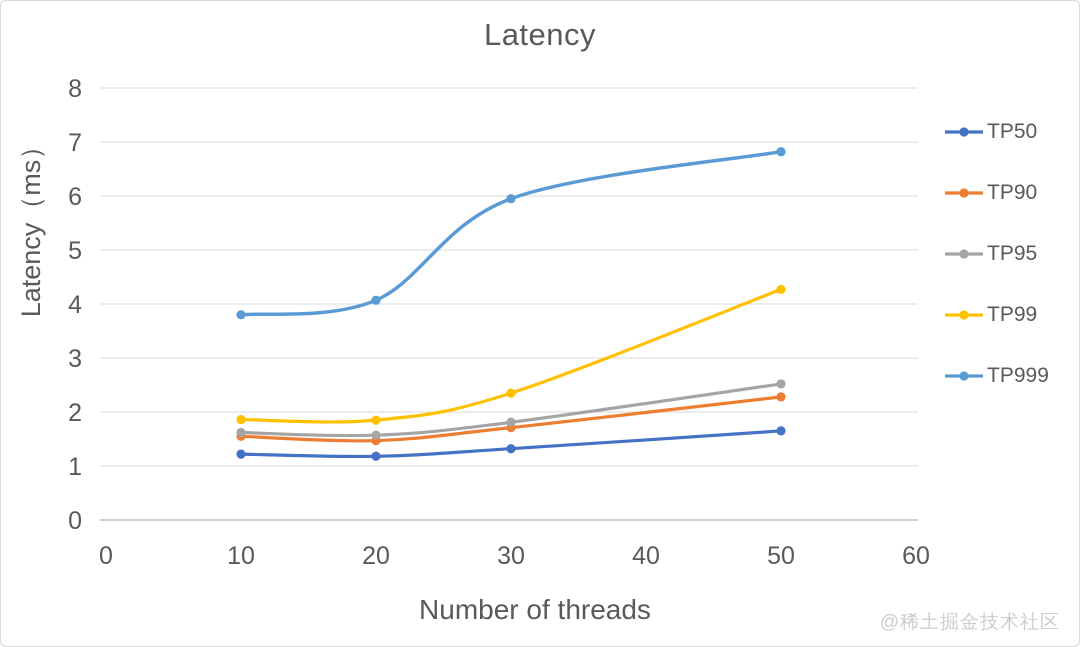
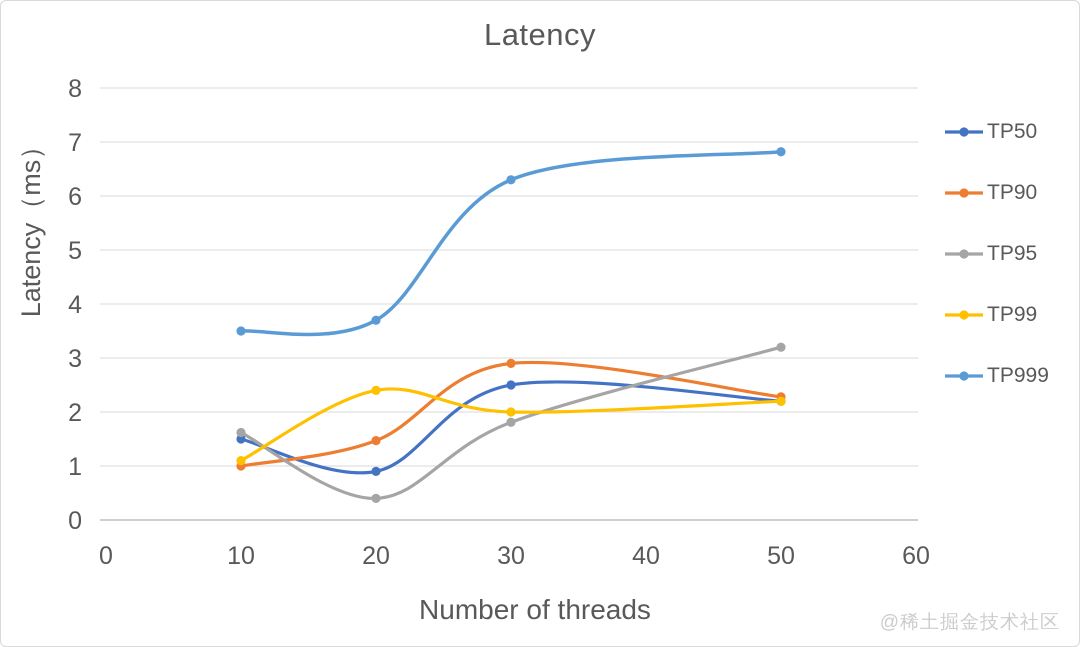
TP50/10: 1.2 -> 1.5
TP90/10: 1.6 -> 1.0
TP99/10: 1.9 -> 1.1
TP999/10: 3.8 -> 3.5
TP50/20: 1.2 -> 0.9
TP95/20: 1.6 -> 0.4
TP99/20: 1.9 -> 2.4
TP999/20: 4.1 -> 3.7
TP50/30: 1.3 -> 2.5
TP90/30: 1.7 -> 2.9
TP99/30: 2.4 -> 2.0
TP999/30: 6.0 -> 6.3
TP50/50: 1.6 -> 2.2
TP95/50: 2.5 -> 3.2
TP99/50: 4.3 -> 2.2
